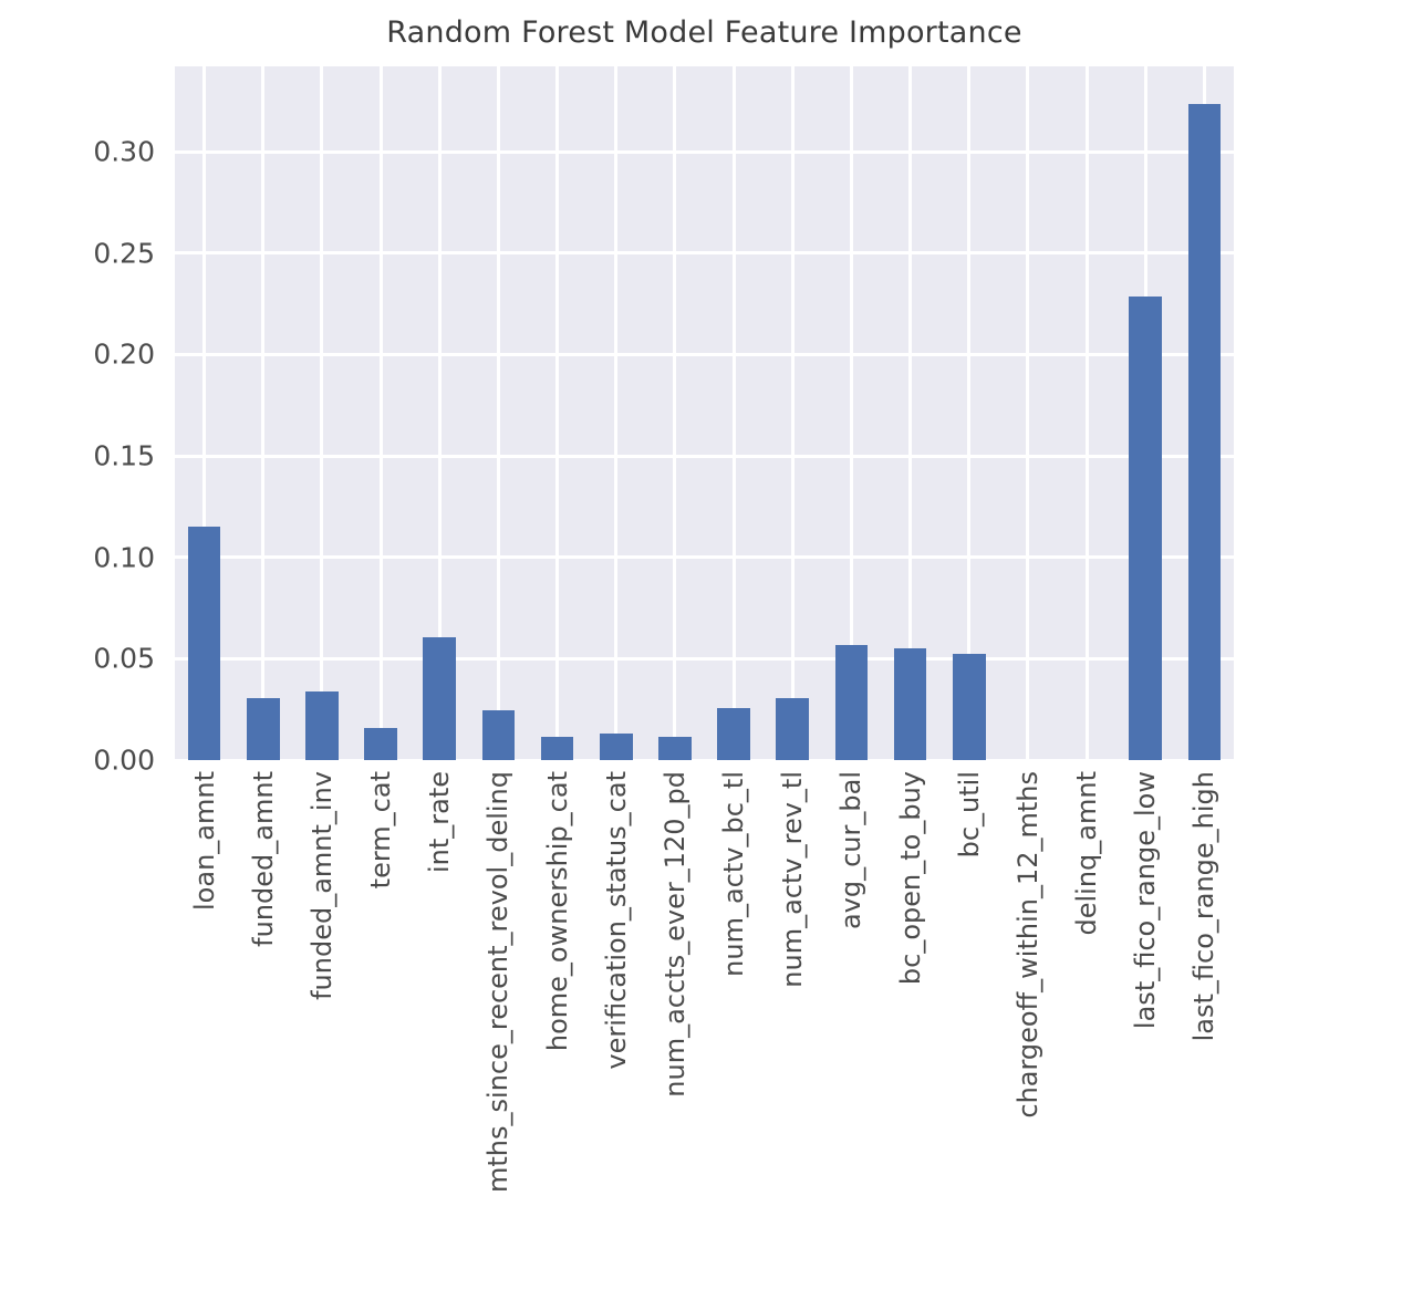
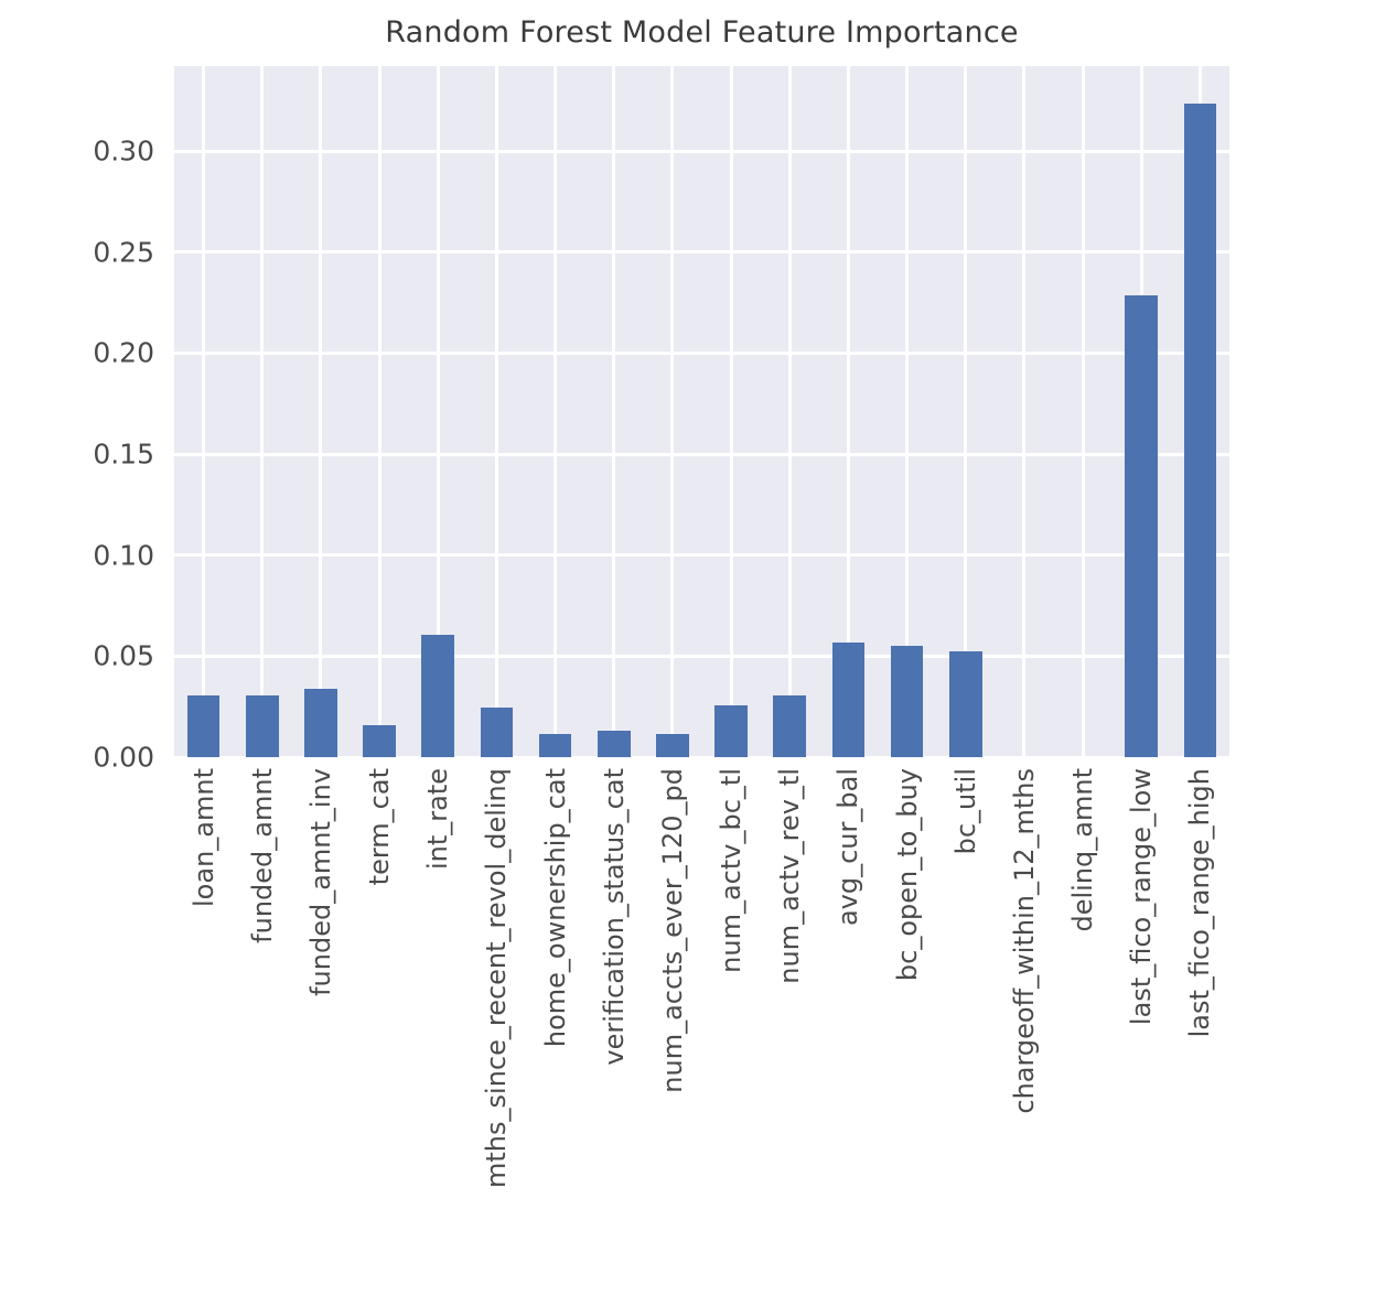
loan_amnt: 0.115 -> 0.030
